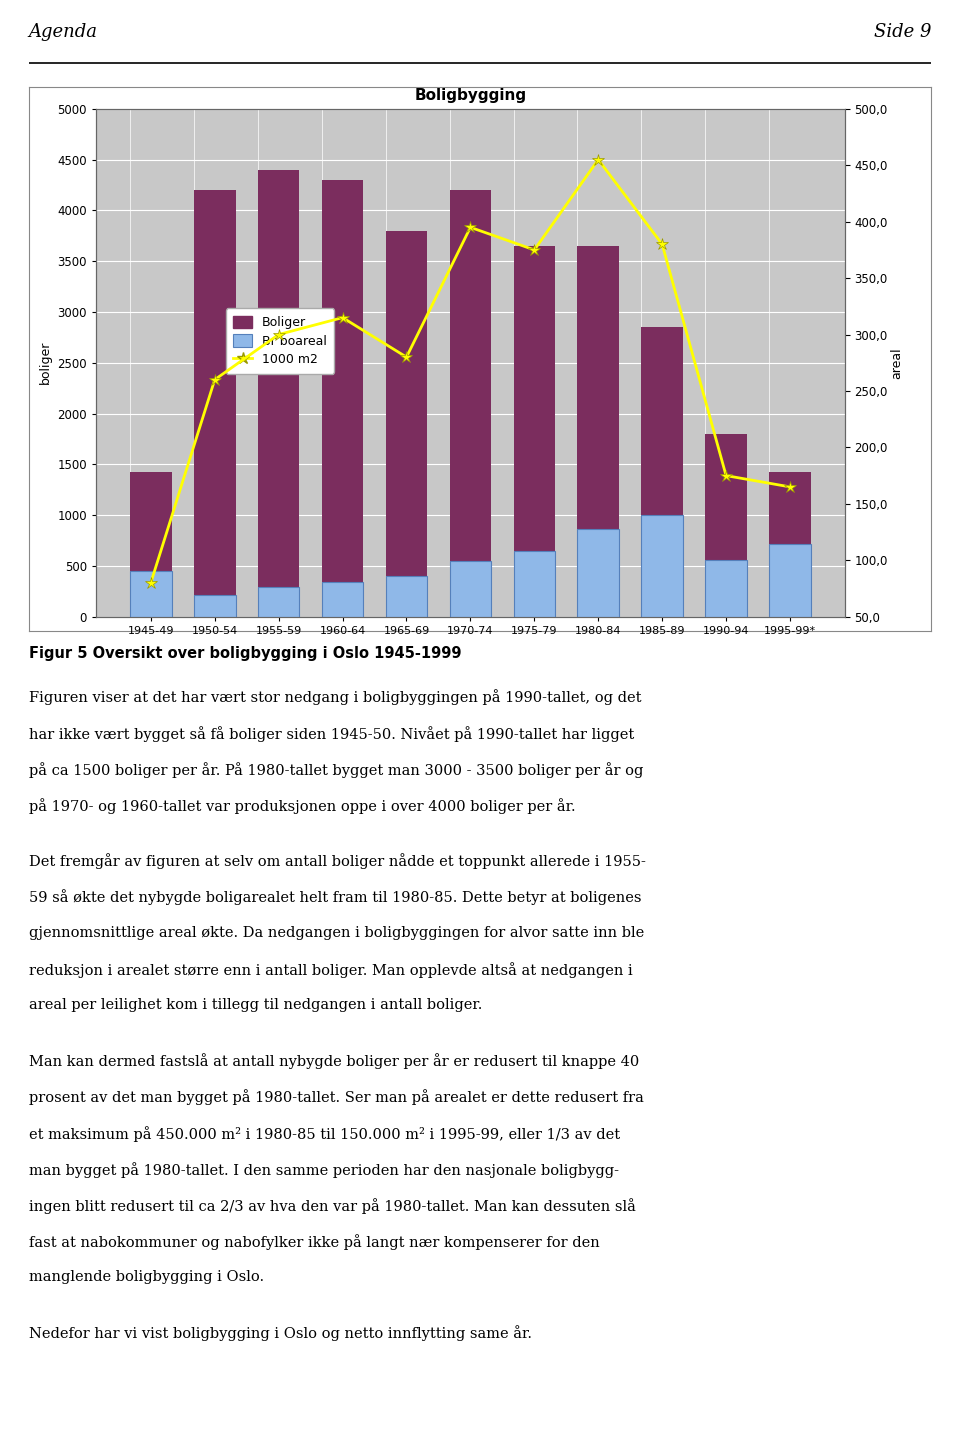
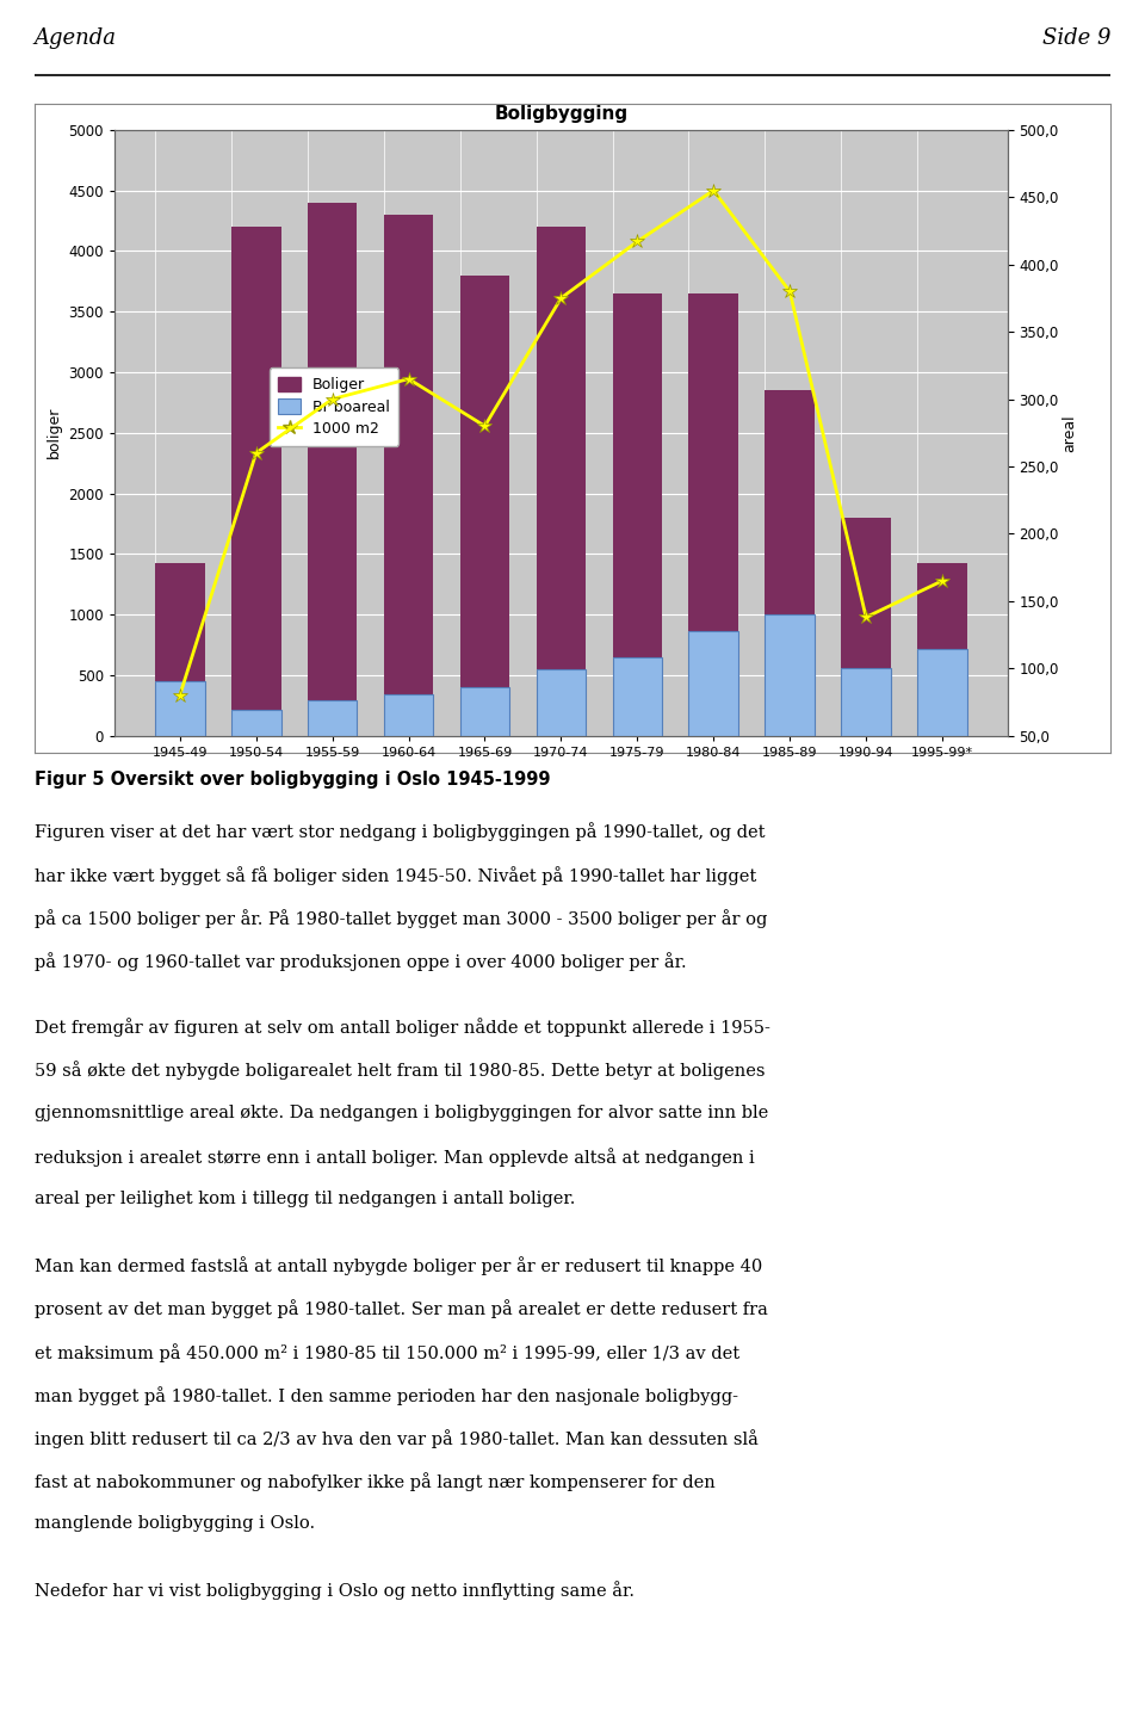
1000 m2/1970-74: 395 -> 375
1000 m2/1975-79: 375 -> 417
1000 m2/1990-94: 175 -> 138
